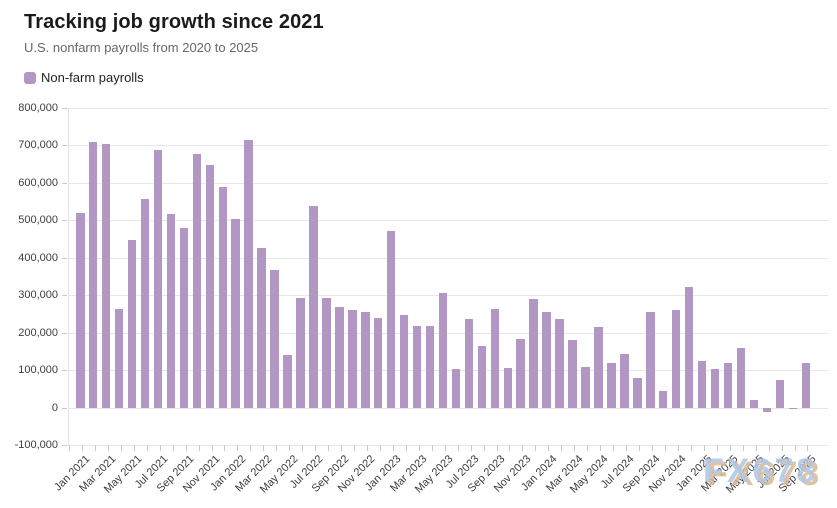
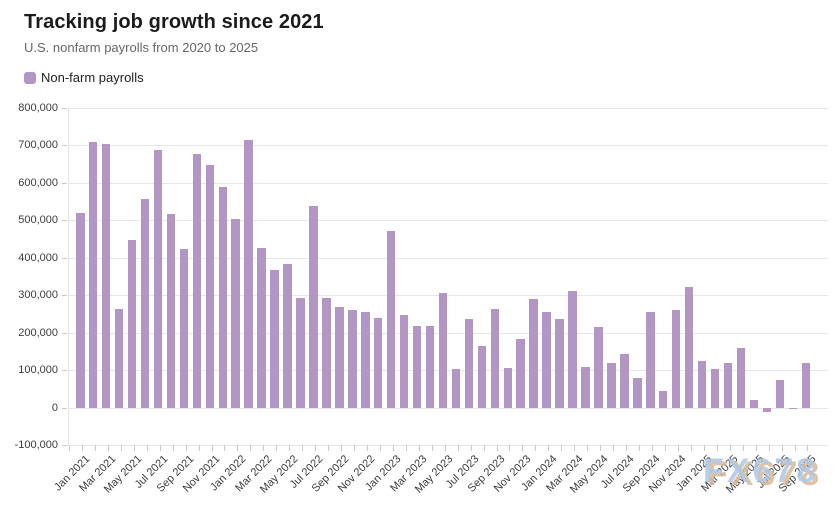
Sep 2021: 480000 -> 420000
May 2022: 140000 -> 380000
Mar 2024: 180000 -> 310000
